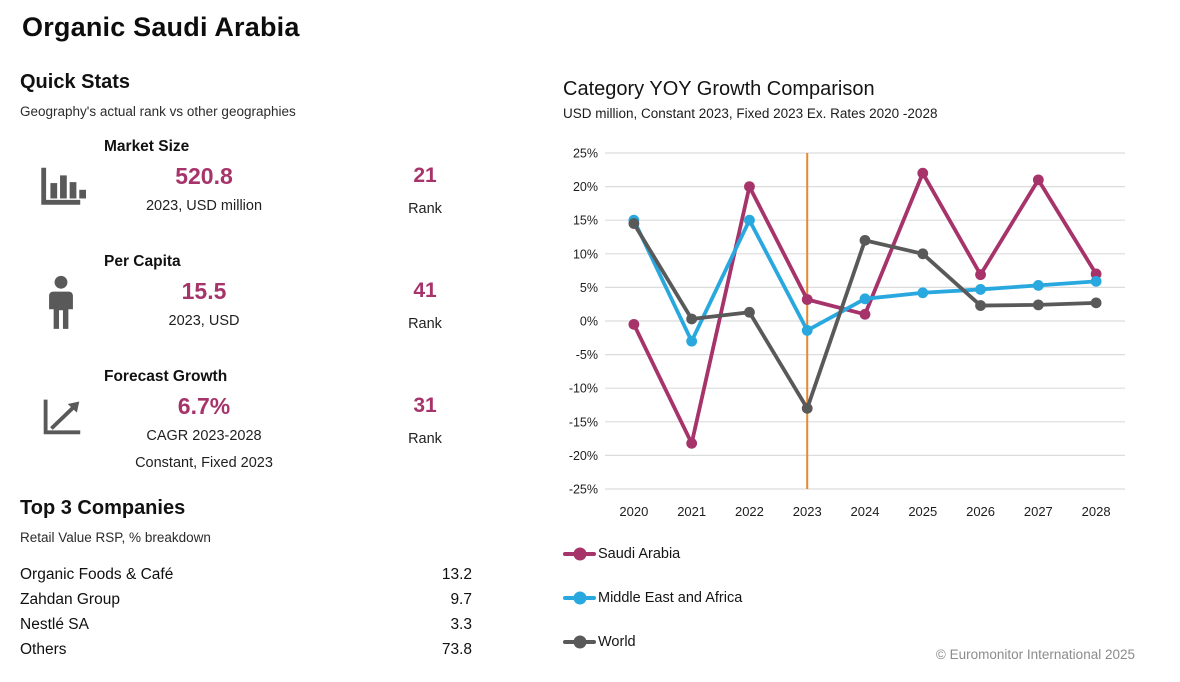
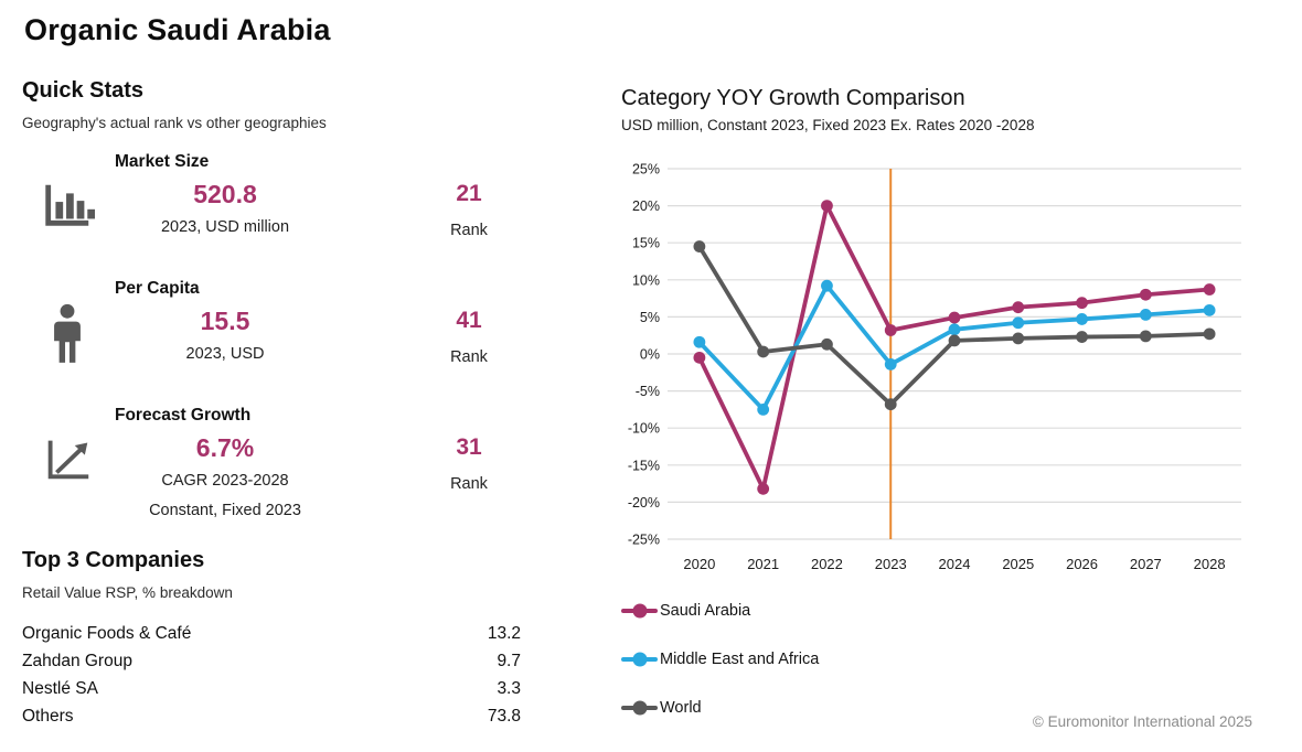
Middle East and Africa/2020: 15% -> 2%
Middle East and Africa/2021: -3% -> -8%
Middle East and Africa/2022: 15% -> 9%
World/2023: -13% -> -7%
Saudi Arabia/2024: 1% -> 5%
World/2024: 12% -> 2%
Saudi Arabia/2025: 22% -> 6%
World/2025: 10% -> 2%
Saudi Arabia/2027: 21% -> 8%
Saudi Arabia/2028: 7% -> 9%
